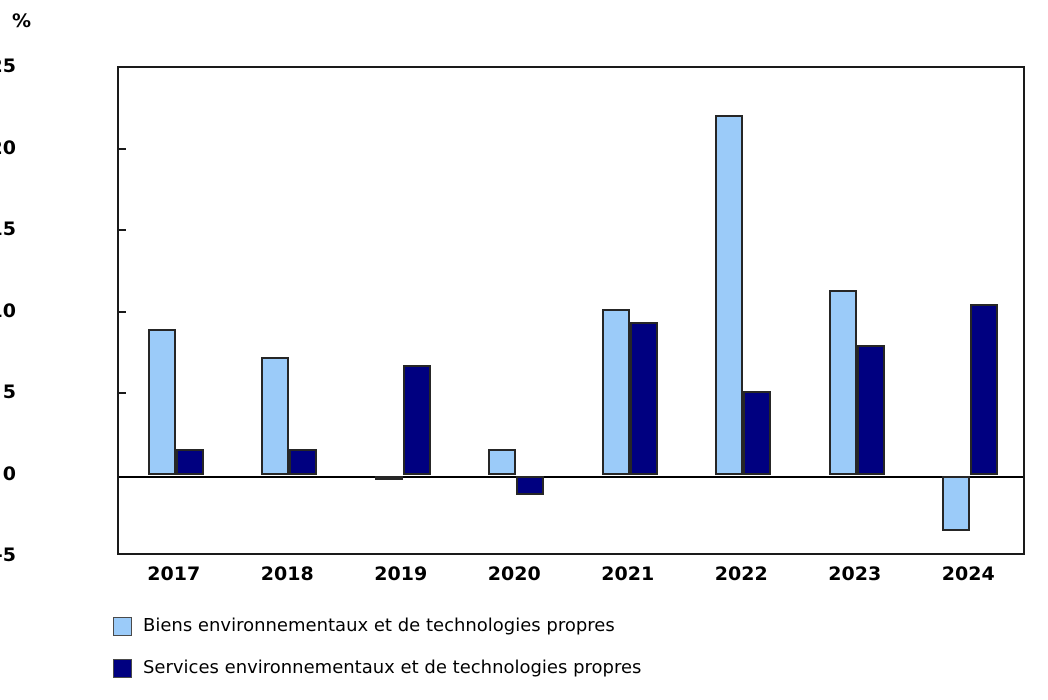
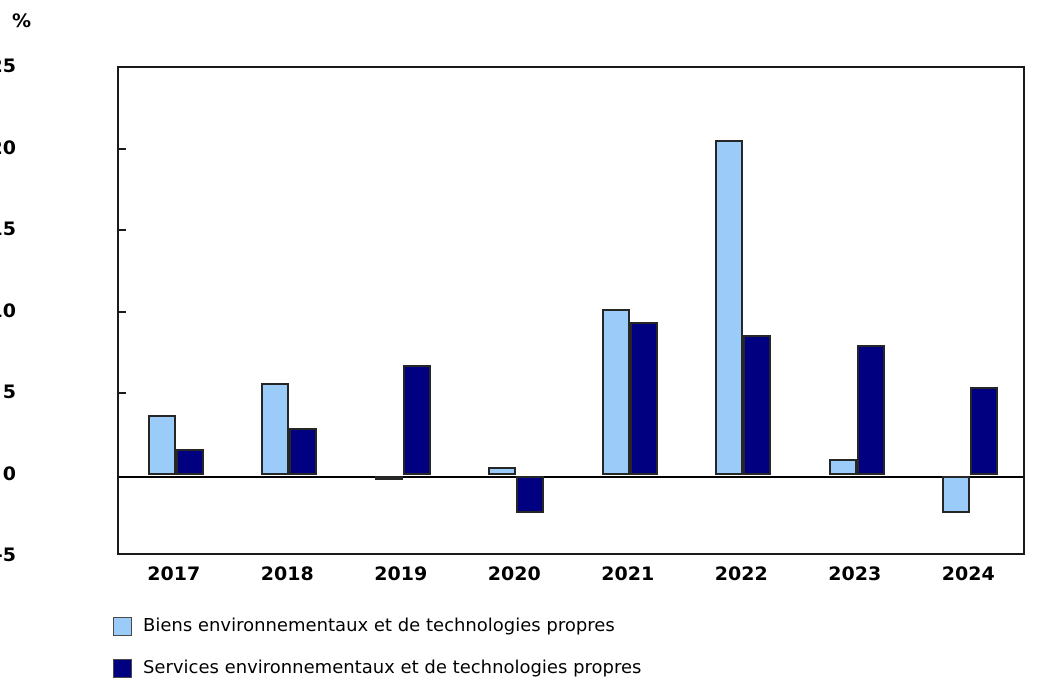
Biens environnementaux et de technologies propres/2017: 9.0 -> 3.7
Biens environnementaux et de technologies propres/2018: 7.3 -> 5.7
Services environnementaux et de technologies propres/2018: 1.6 -> 2.9
Biens environnementaux et de technologies propres/2020: 1.6 -> 0.5
Services environnementaux et de technologies propres/2020: -1.2 -> -2.3
Biens environnementaux et de technologies propres/2022: 22.1 -> 20.6
Services environnementaux et de technologies propres/2022: 5.2 -> 8.6
Biens environnementaux et de technologies propres/2023: 11.4 -> 1.0
Biens environnementaux et de technologies propres/2024: -3.4 -> -2.3
Services environnementaux et de technologies propres/2024: 10.5 -> 5.4
